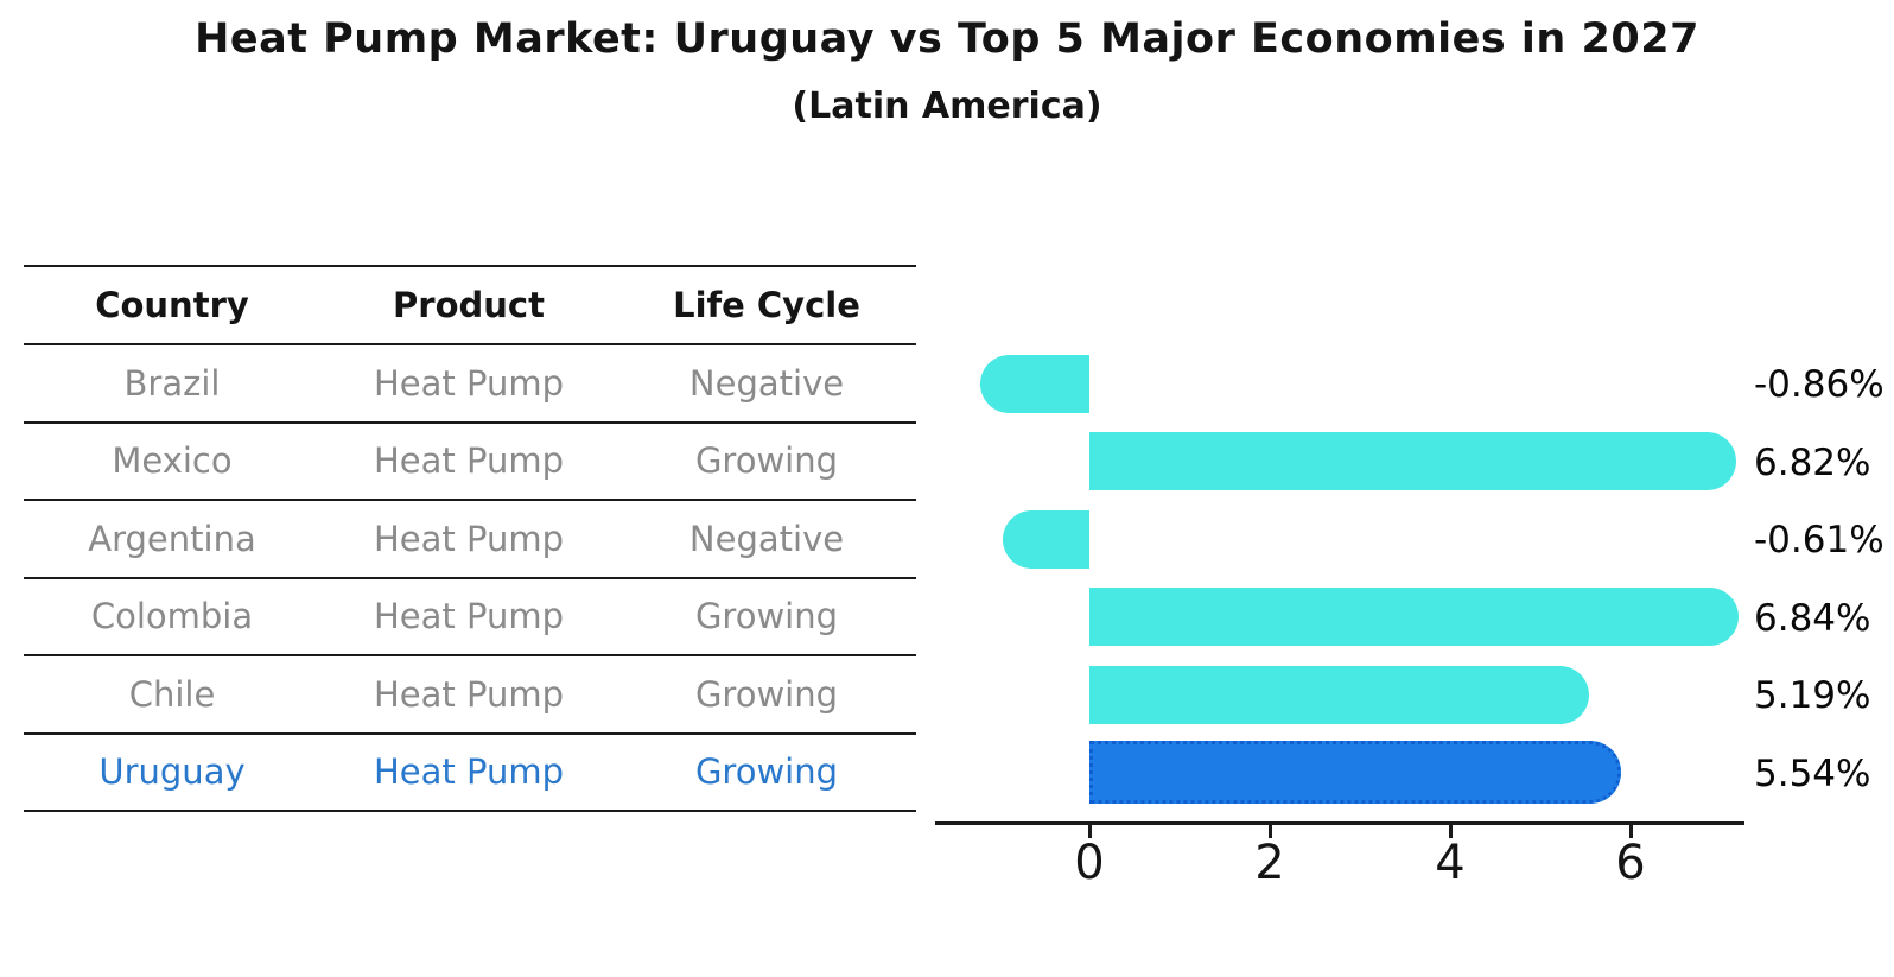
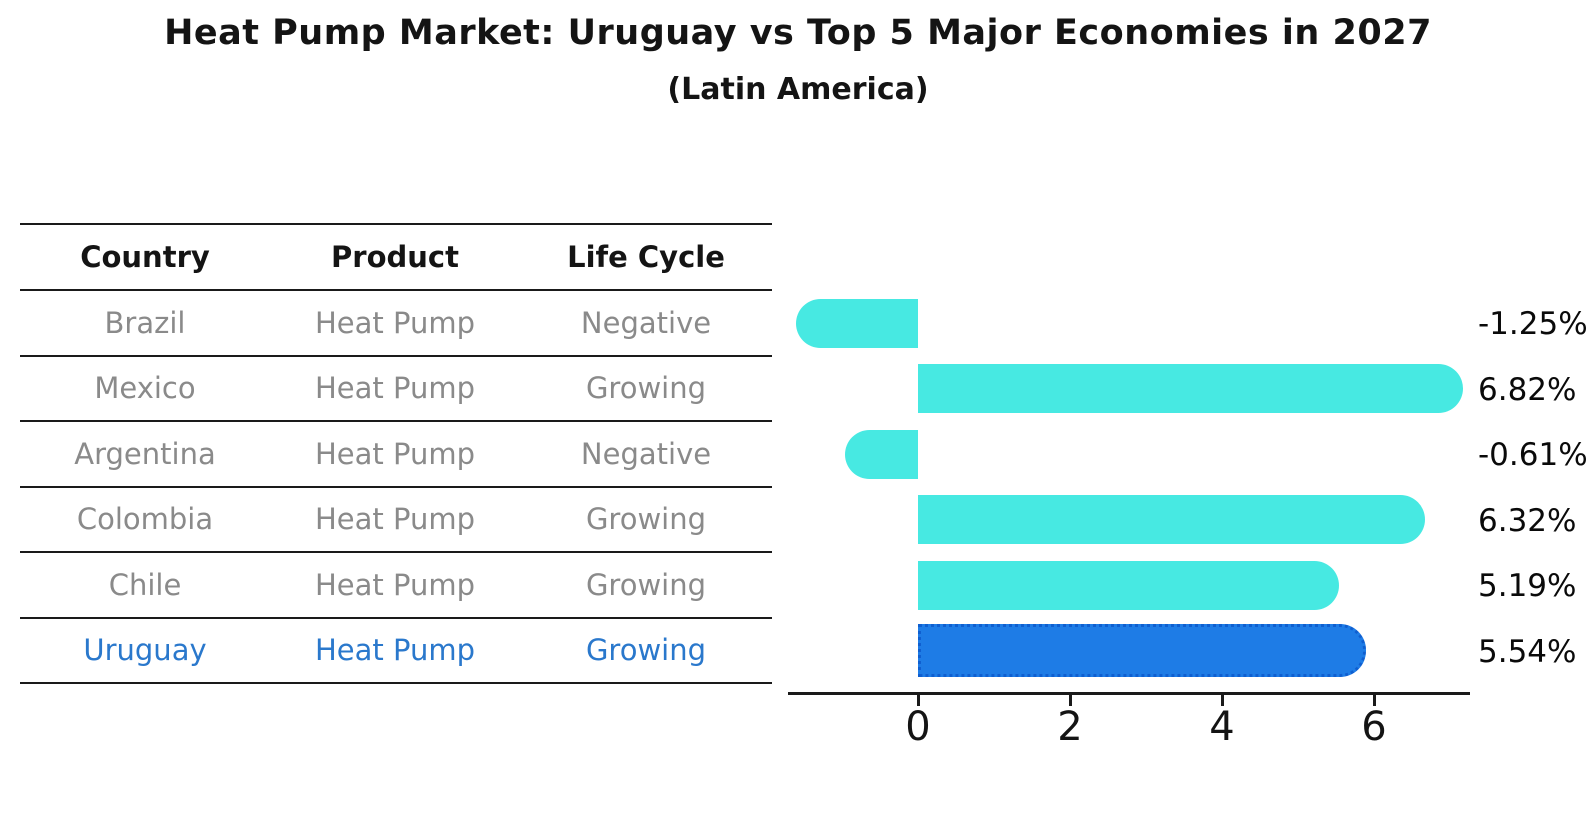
Brazil: -0.86% -> -1.25%
Colombia: 6.84% -> 6.32%
